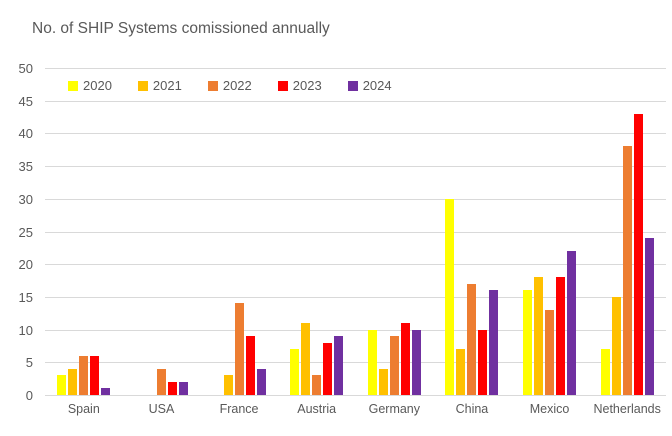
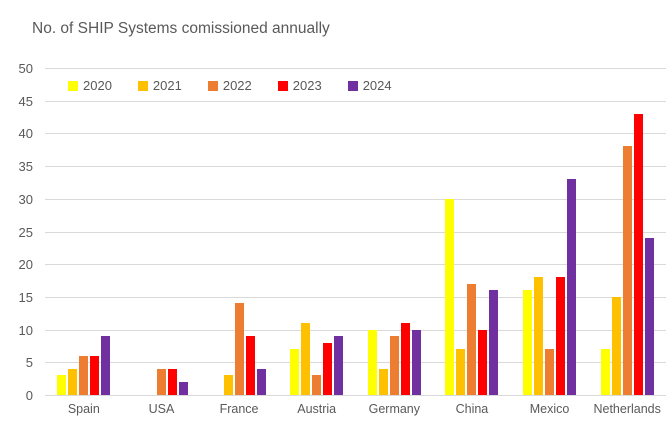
2024/Spain: 1 -> 9
2023/USA: 2 -> 4
2022/Mexico: 13 -> 7
2024/Mexico: 22 -> 33
